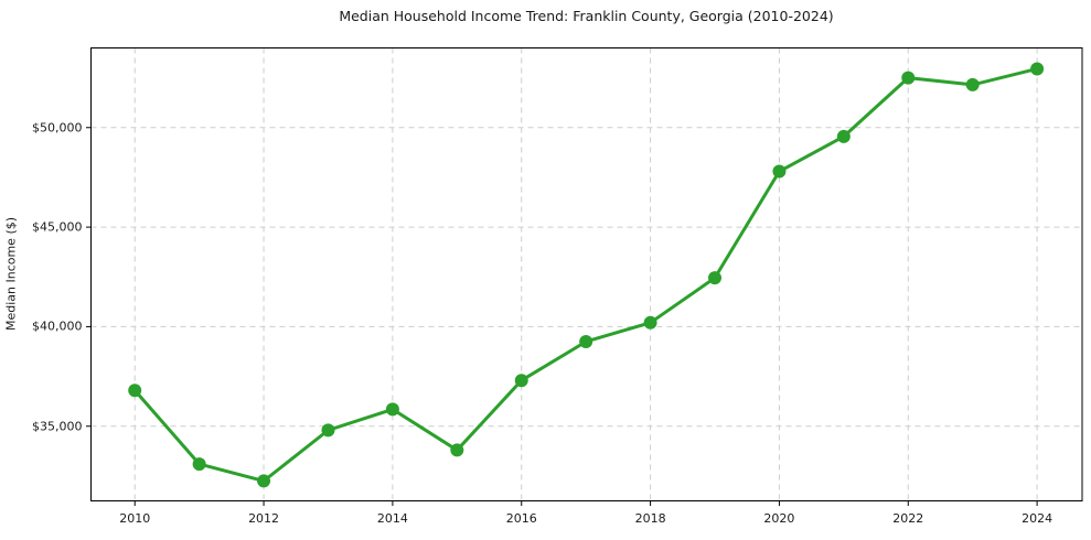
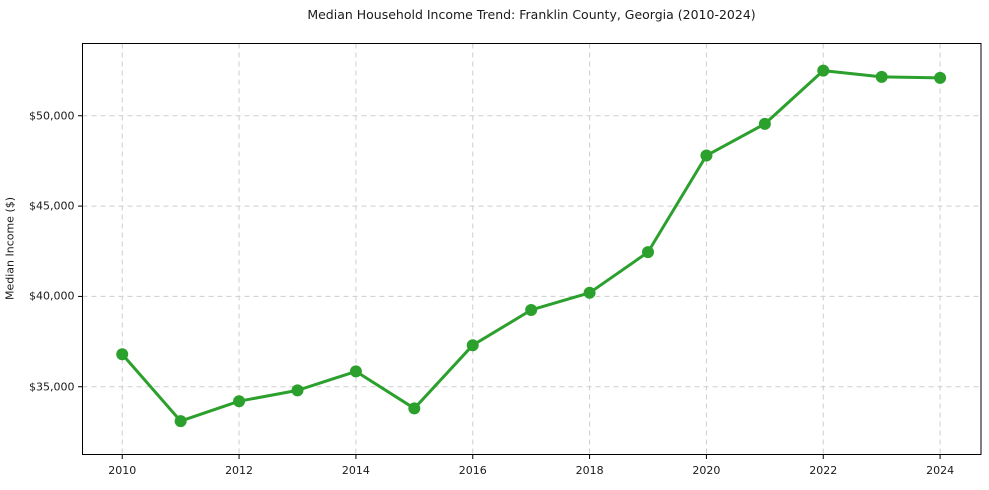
2012: $32200 -> $34200
2024: $53000 -> $52100
